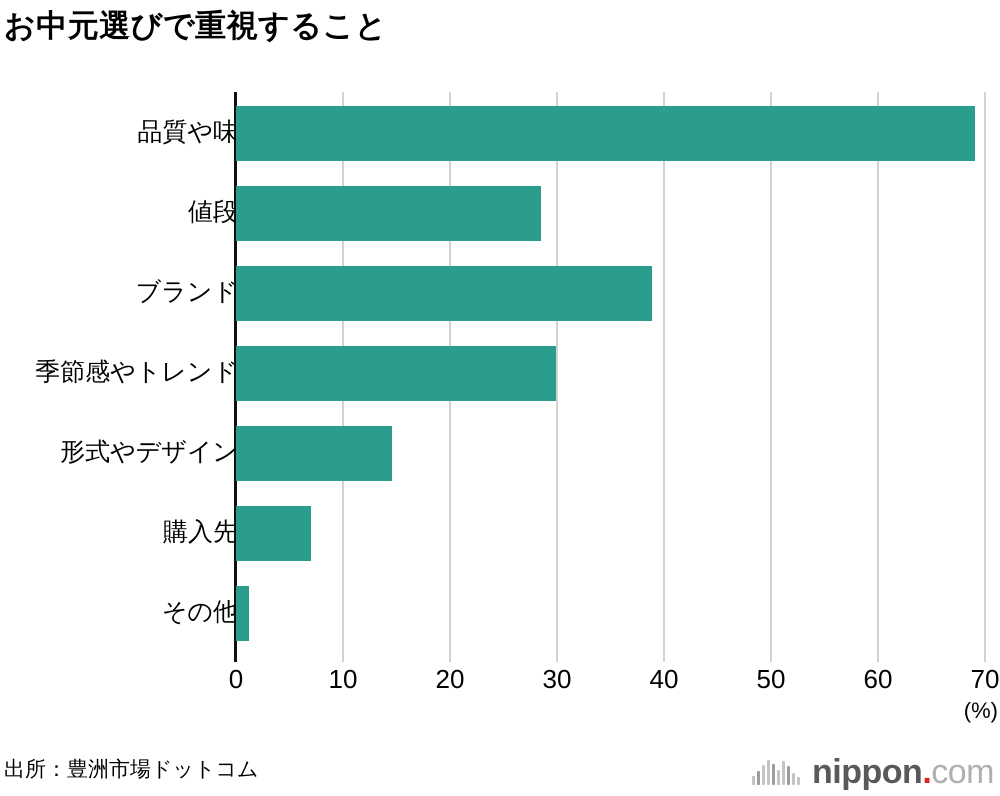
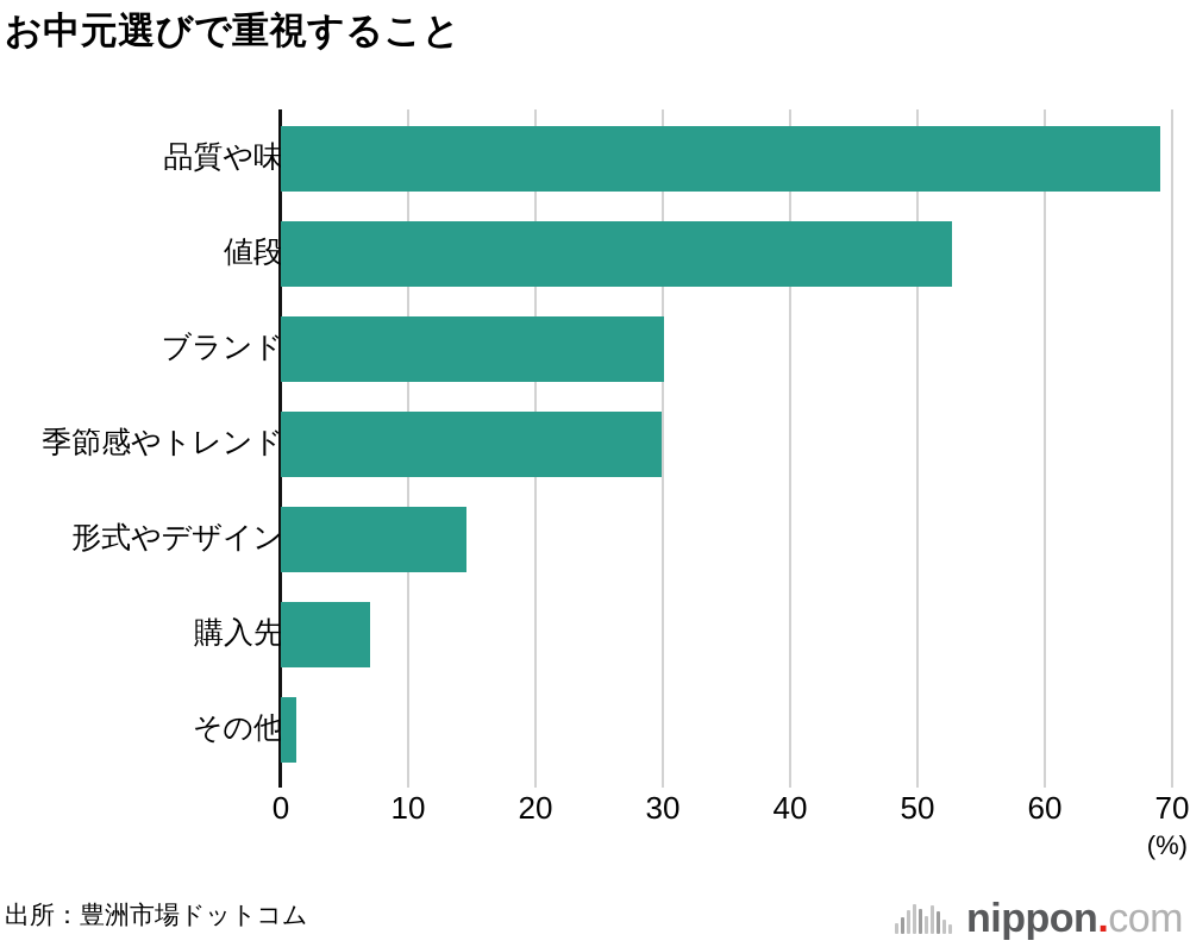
値段: 28.5 -> 52.7
ブランド: 38.9 -> 30.1
